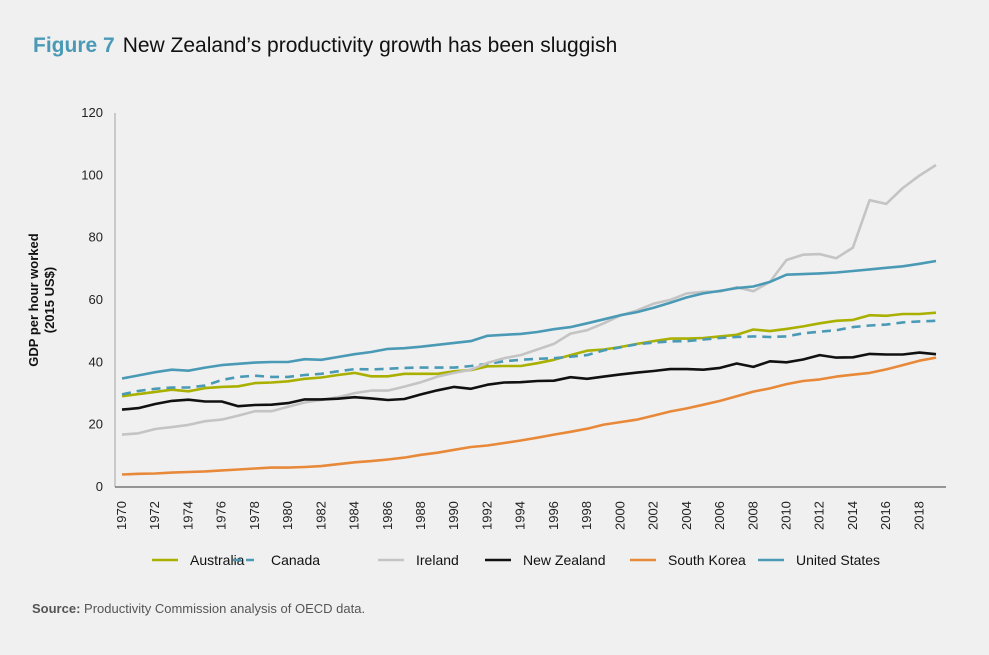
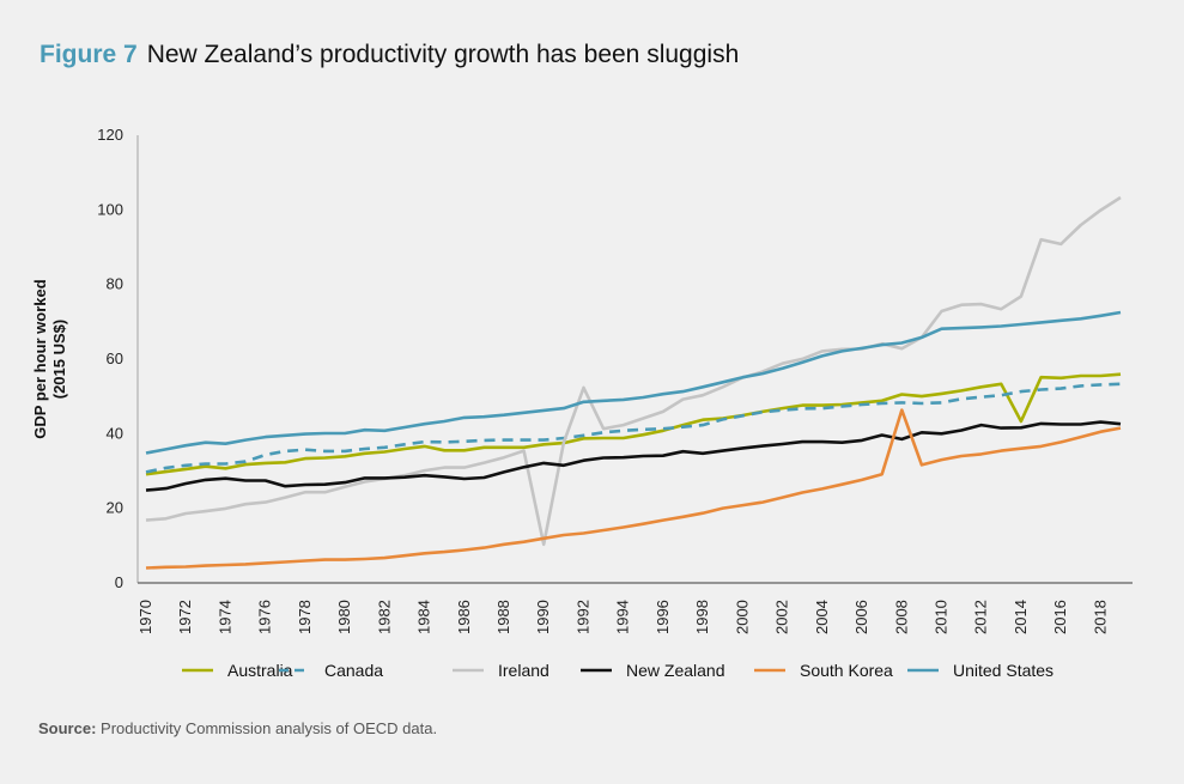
Ireland/1990: 36 -> 10
Ireland/1992: 40 -> 52
South Korea/2008: 30 -> 46
Australia/2014: 53 -> 43
